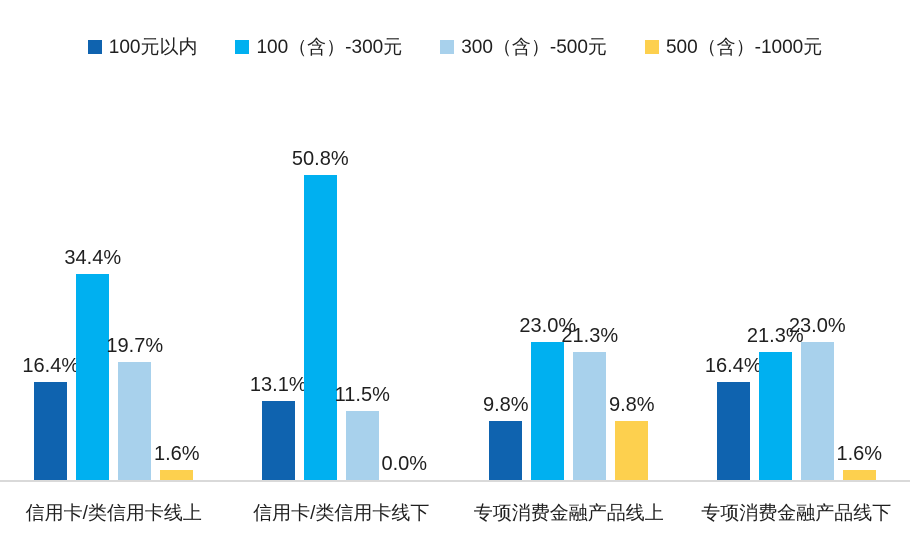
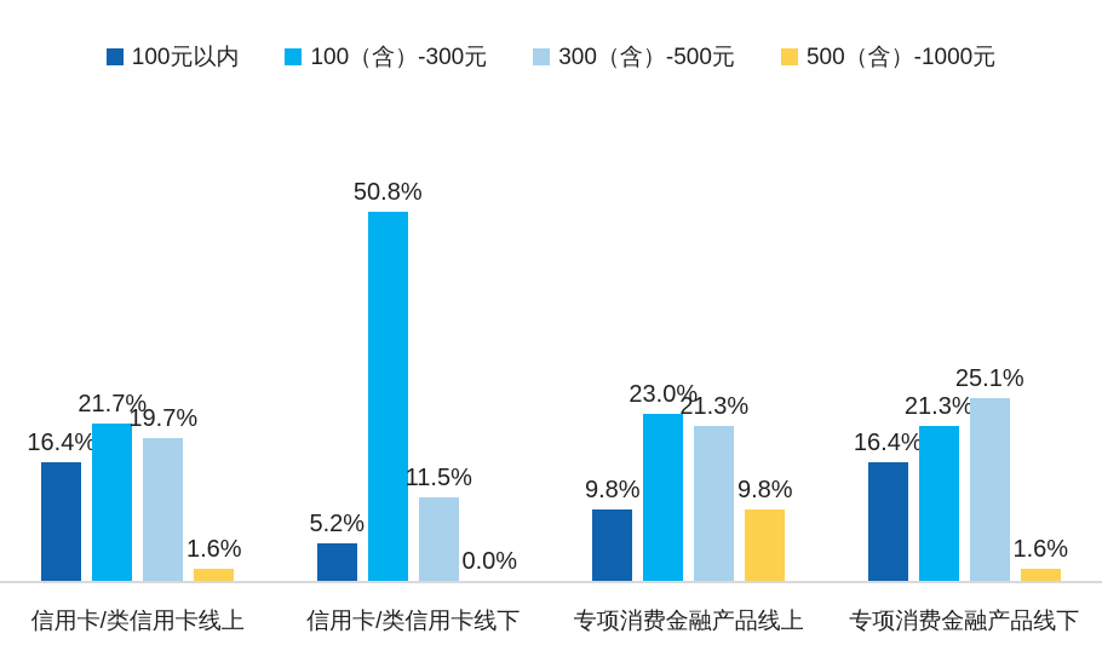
100（含）-300元/信用卡/类信用卡线上: 34.4% -> 21.7%
100元以内/信用卡/类信用卡线下: 13.1% -> 5.2%
300（含）-500元/专项消费金融产品线下: 23.0% -> 25.1%
